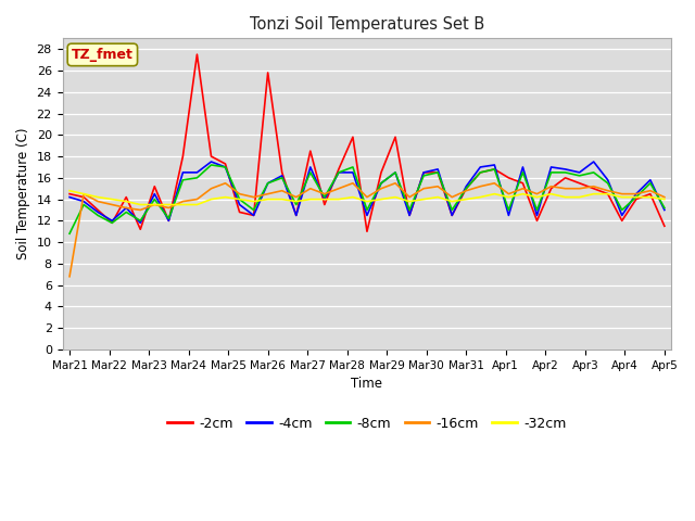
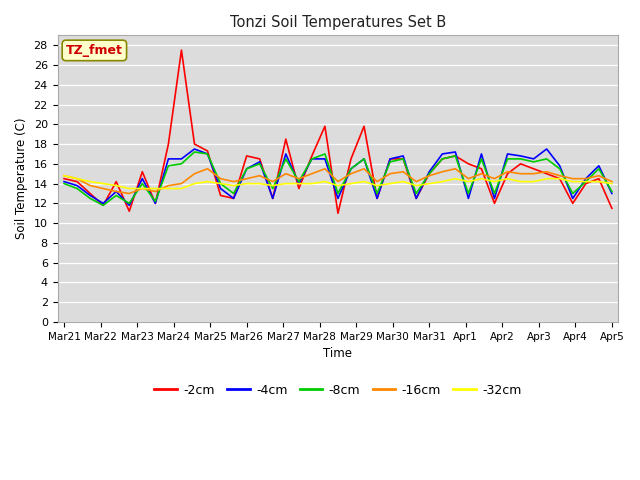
-8cm/Mar21: 10.8 -> 14.0
-16cm/Mar21: 6.8 -> 14.8
-2cm/Mar26: 25.8 -> 16.8
